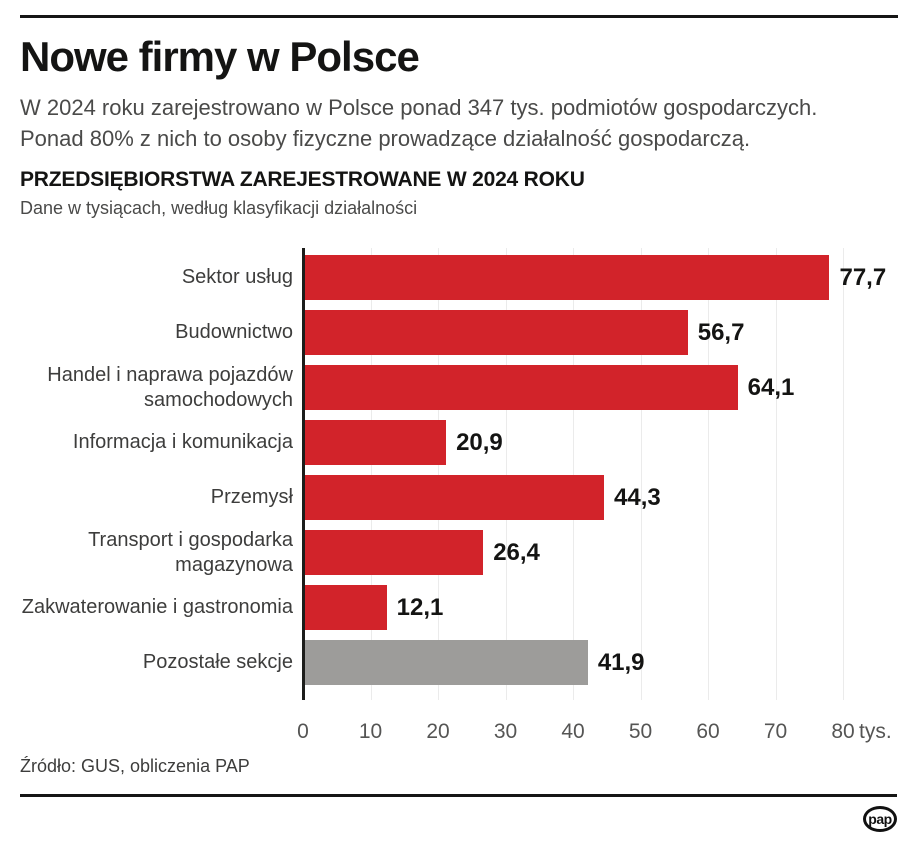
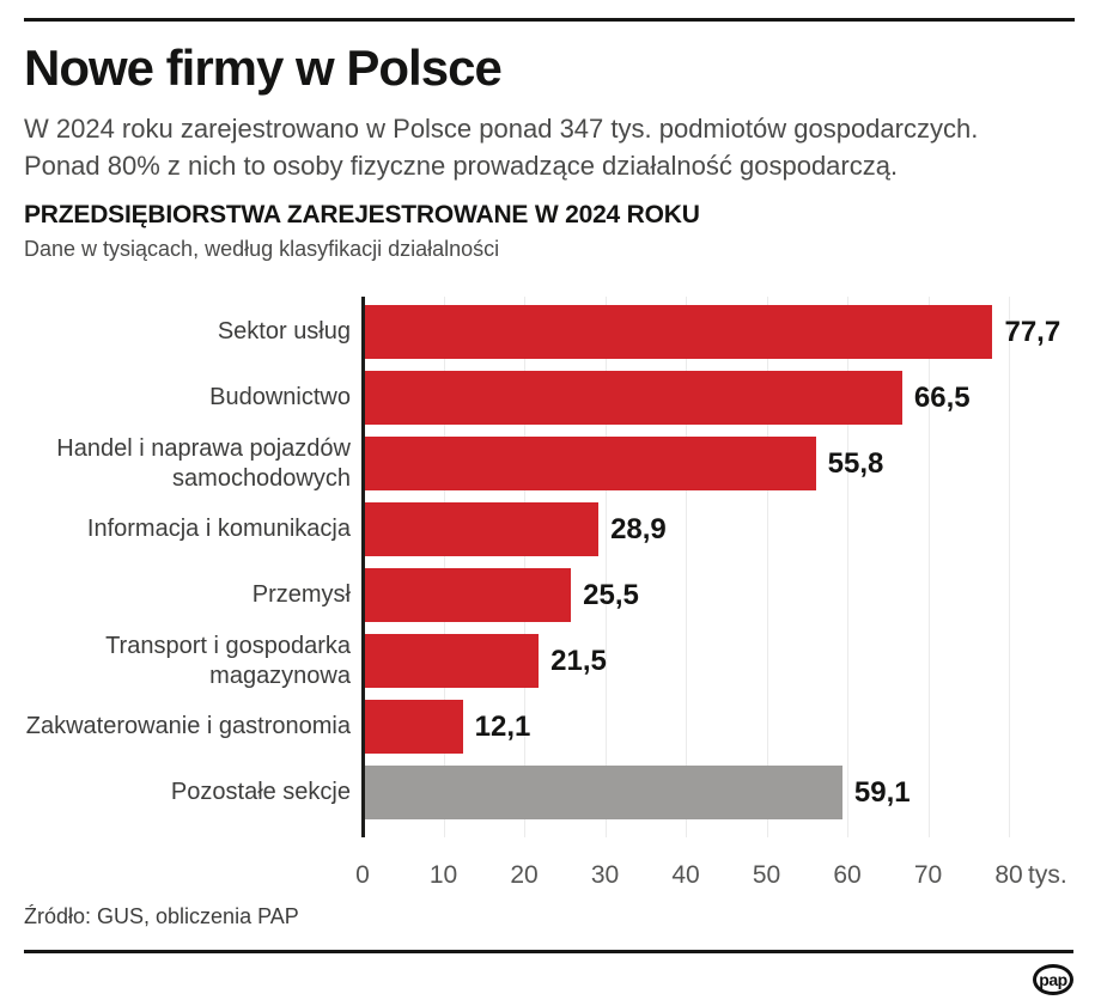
Budownictwo: 56,7 -> 66,5
Handel i naprawa pojazdów samochodowych: 64,1 -> 55,8
Informacja i komunikacja: 20,9 -> 28,9
Przemysł: 44,3 -> 25,5
Transport i gospodarka magazynowa: 26,4 -> 21,5
Pozostałe sekcje: 41,9 -> 59,1
